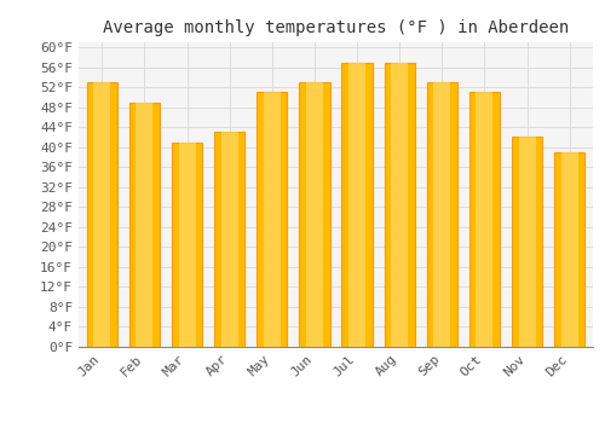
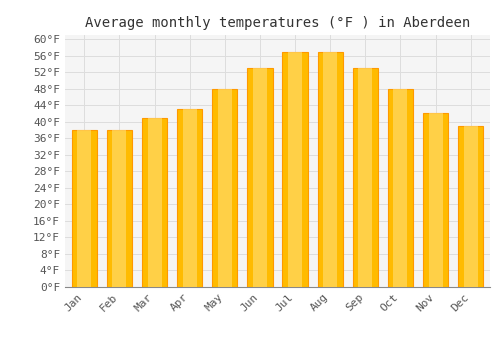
Jan: 53°F -> 38°F
Feb: 49°F -> 38°F
May: 51°F -> 48°F
Oct: 51°F -> 48°F
